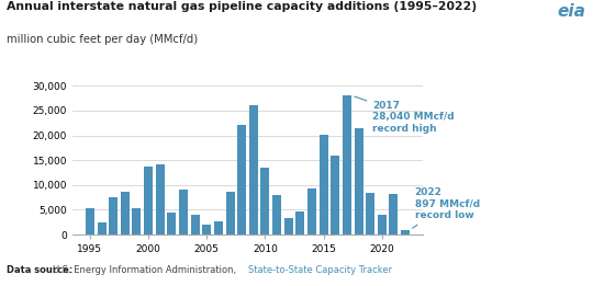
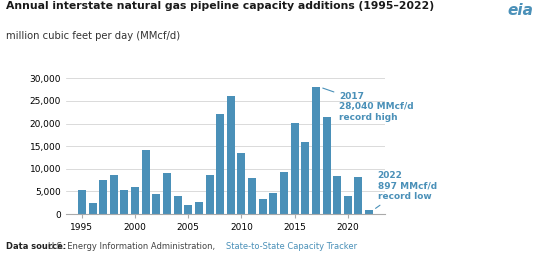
2000: 13,700 -> 6,000
